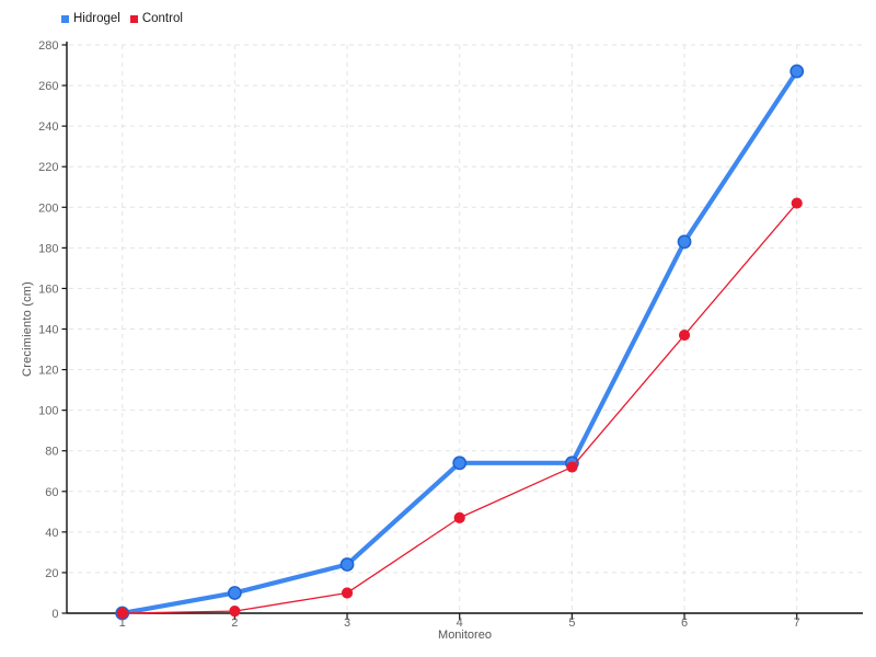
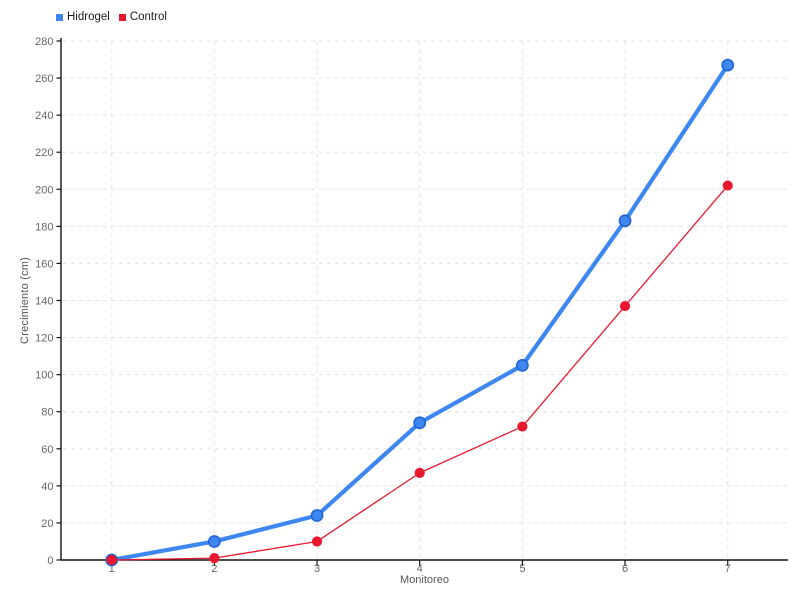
Hidrogel/5: 74 -> 105
